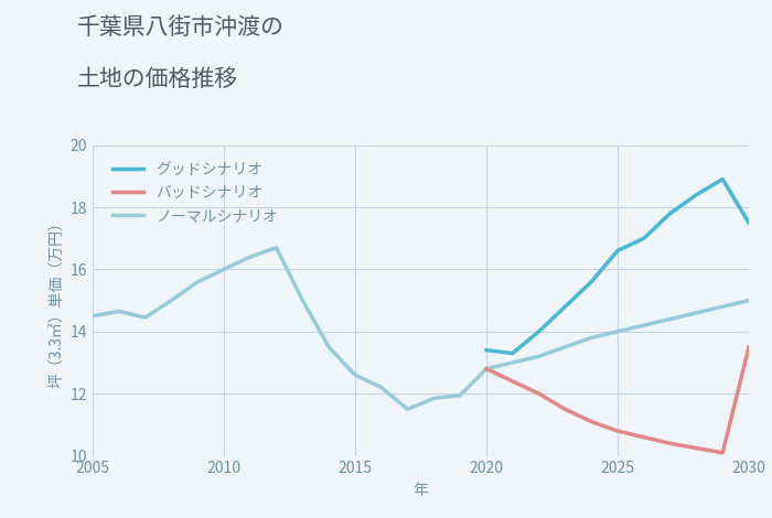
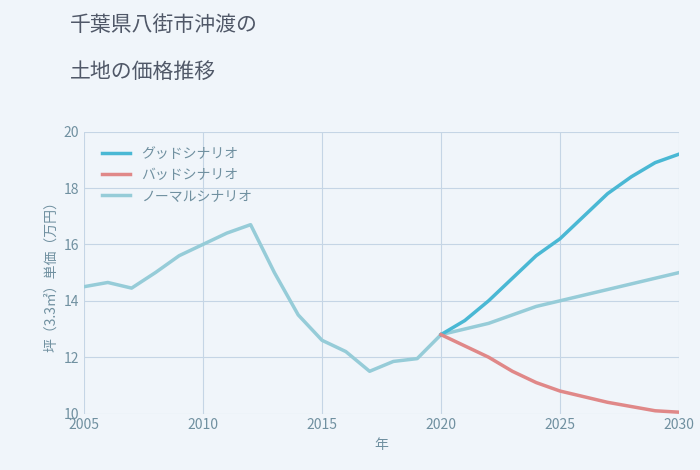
グッドシナリオ/2020: 13.4 -> 12.8
グッドシナリオ/2025: 16.6 -> 16.2
グッドシナリオ/2030: 17.5 -> 19.2
バッドシナリオ/2030: 13.50 -> 10.05
